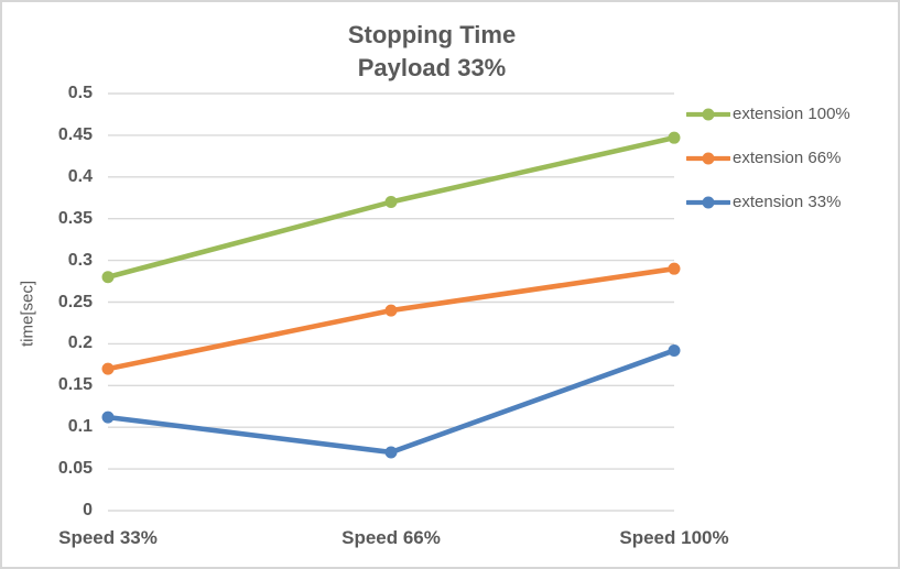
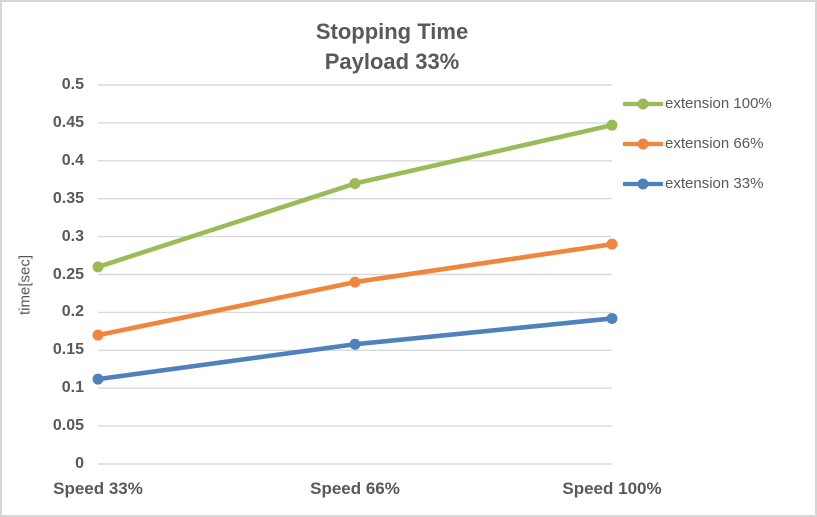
extension 100%/Speed 33%: 0.28 -> 0.26
extension 33%/Speed 66%: 0.07 -> 0.16
